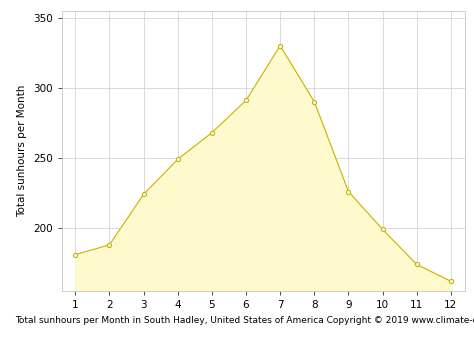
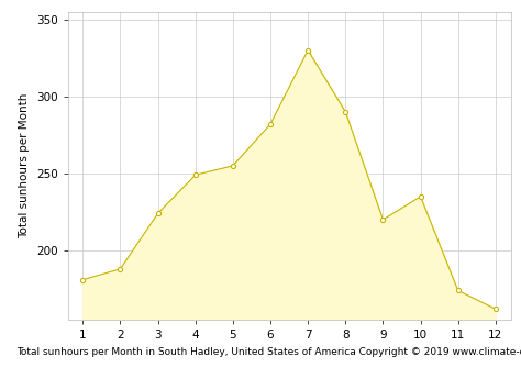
5: 268 -> 255
6: 291 -> 282
9: 226 -> 220
10: 199 -> 235
